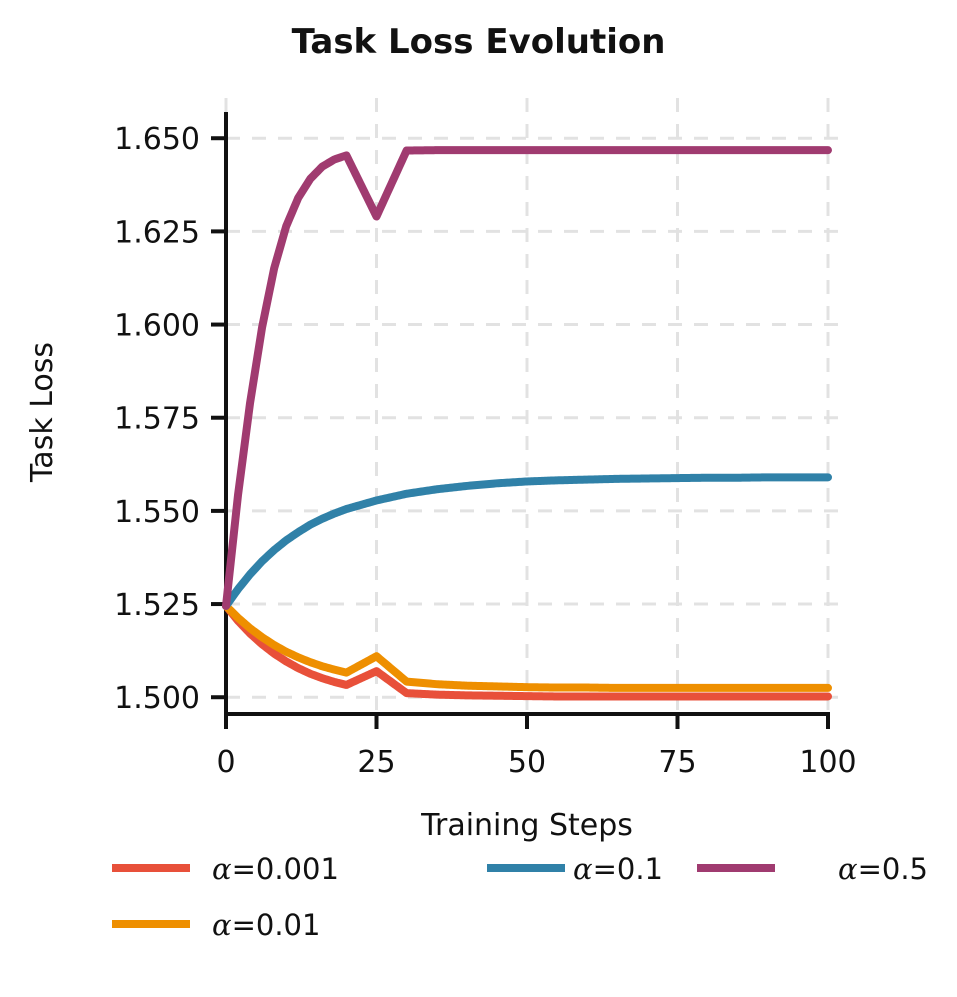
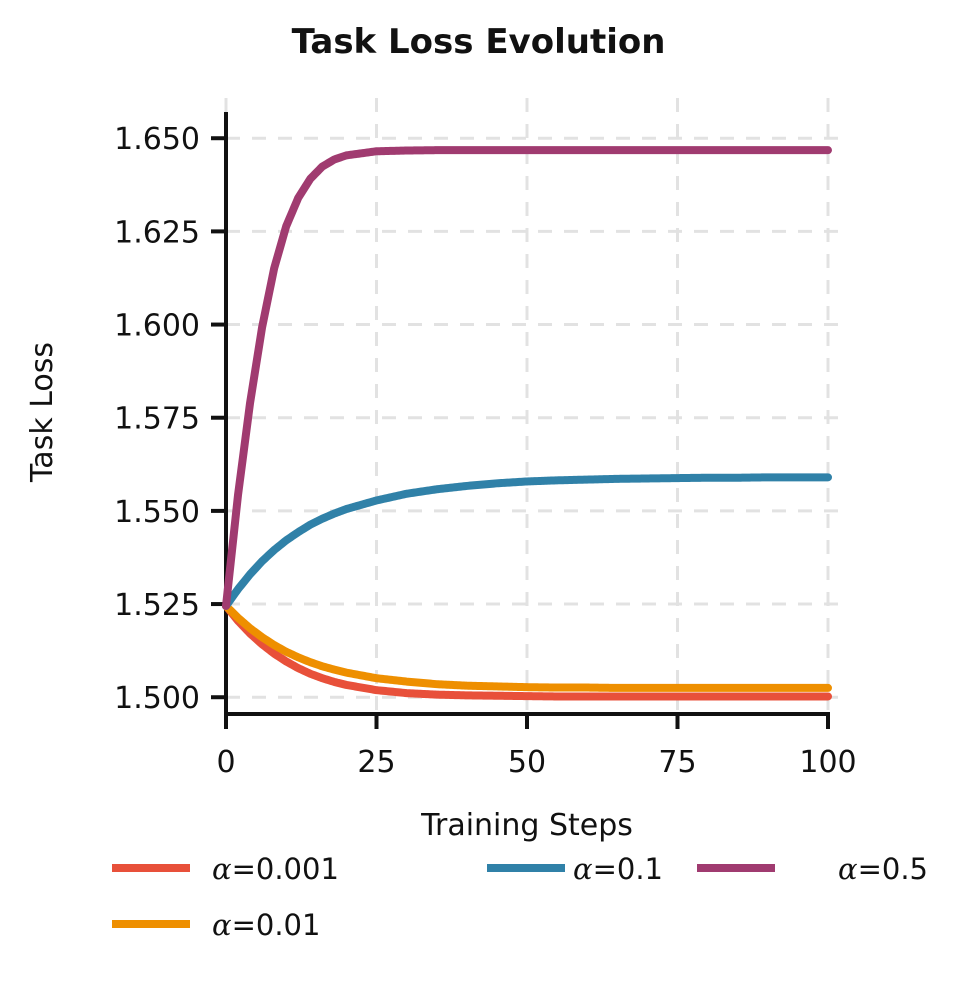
α=0.001/25: 1.507 -> 1.502
α=0.01/25: 1.511 -> 1.505
α=0.5/25: 1.629 -> 1.647
